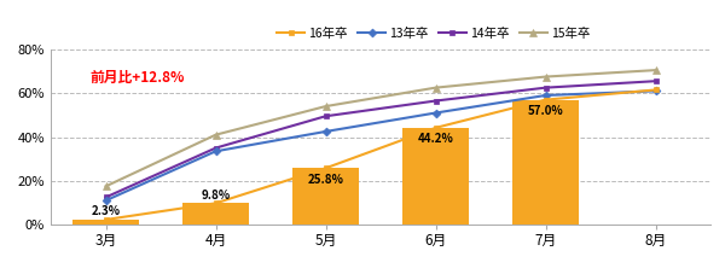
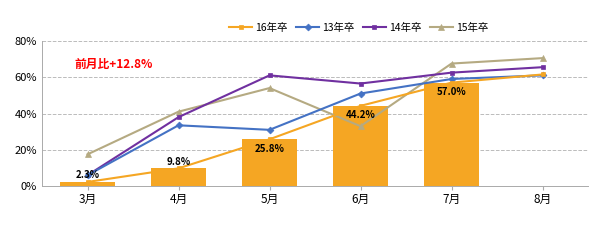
13年卒/3月: 11% -> 6%
14年卒/3月: 12% -> 6%
14年卒/4月: 35% -> 38%
13年卒/5月: 42% -> 31%
14年卒/5月: 50% -> 61%
15年卒/6月: 62% -> 33%
